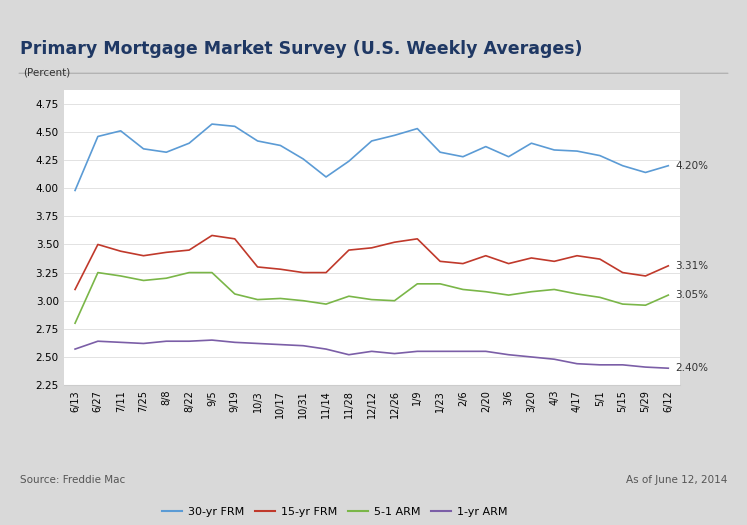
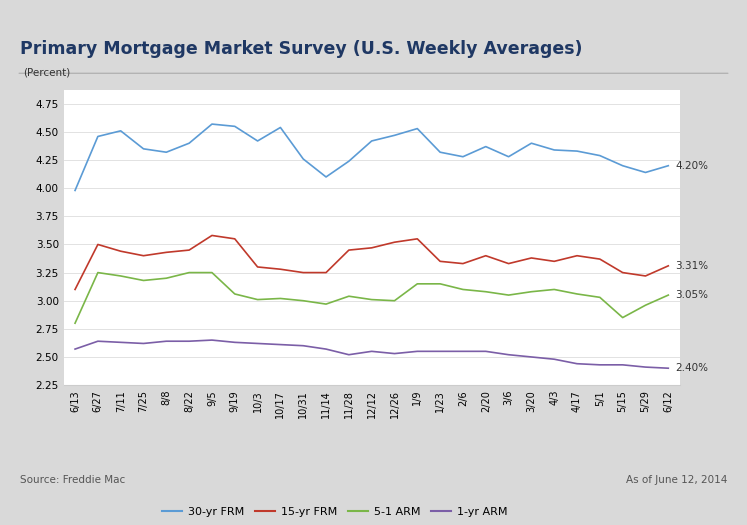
30-yr FRM/10/17: 4.38 -> 4.54
5-1 ARM/5/15: 2.97 -> 2.85
